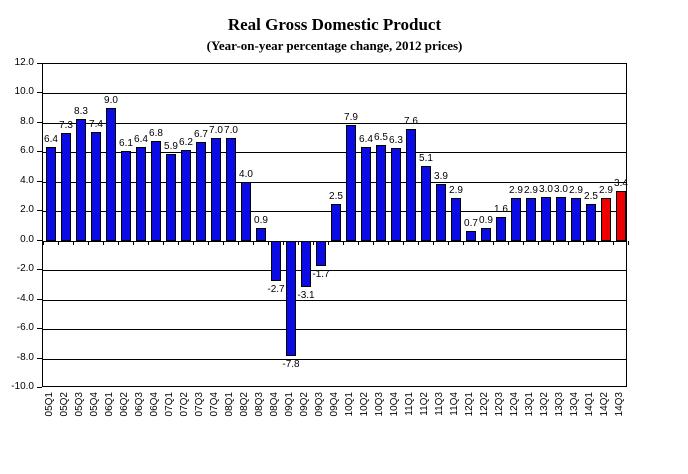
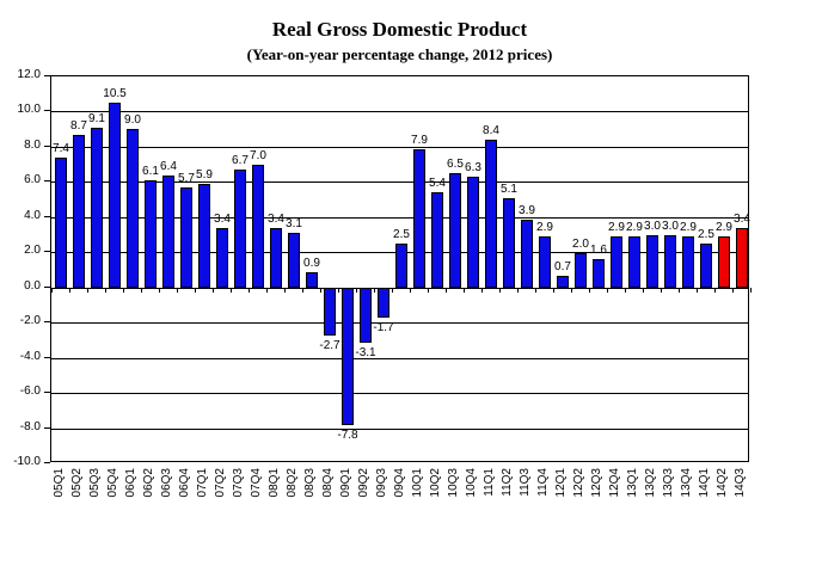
05Q1: 6.4 -> 7.4
05Q2: 7.3 -> 8.7
05Q3: 8.3 -> 9.1
05Q4: 7.4 -> 10.5
06Q4: 6.8 -> 5.7
07Q2: 6.2 -> 3.4
08Q1: 7.0 -> 3.4
08Q2: 4.0 -> 3.1
10Q2: 6.4 -> 5.4
11Q1: 7.6 -> 8.4
12Q2: 0.9 -> 2.0
